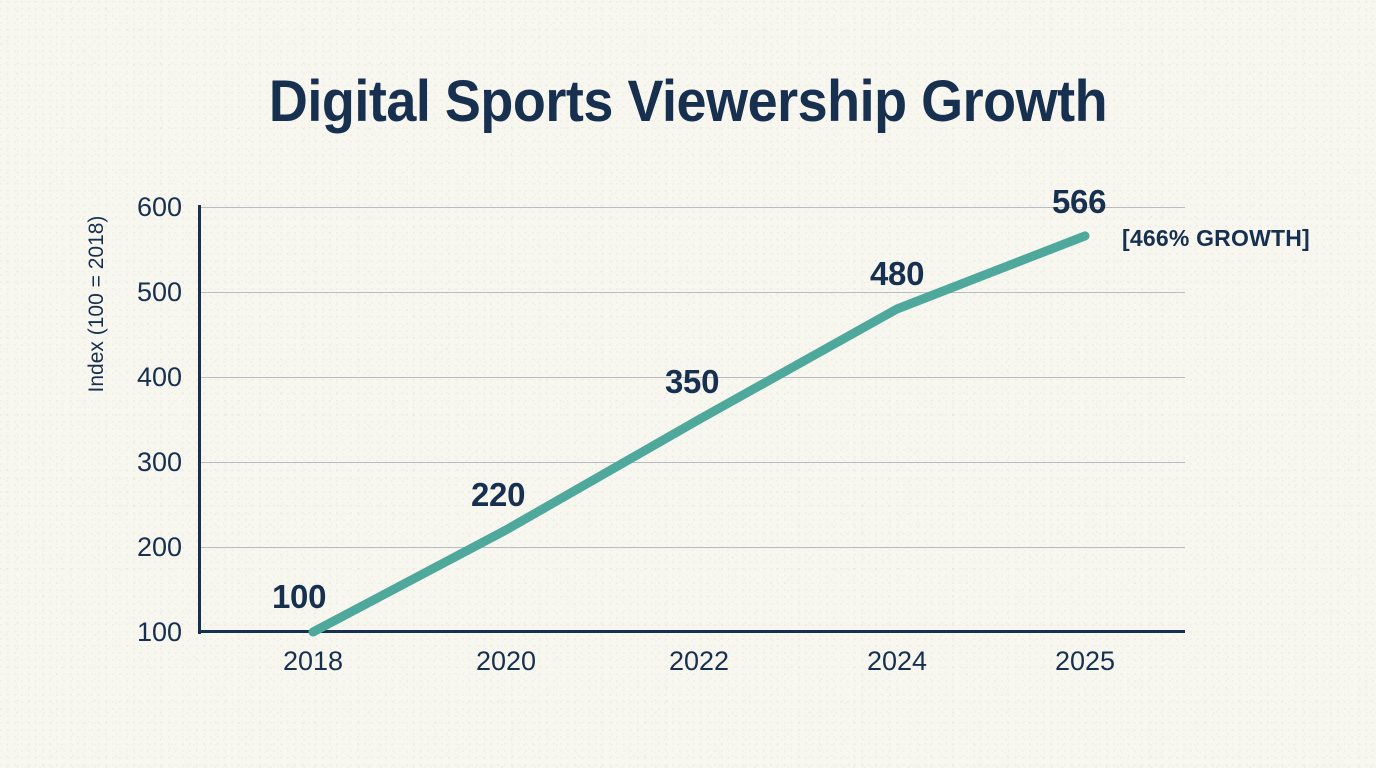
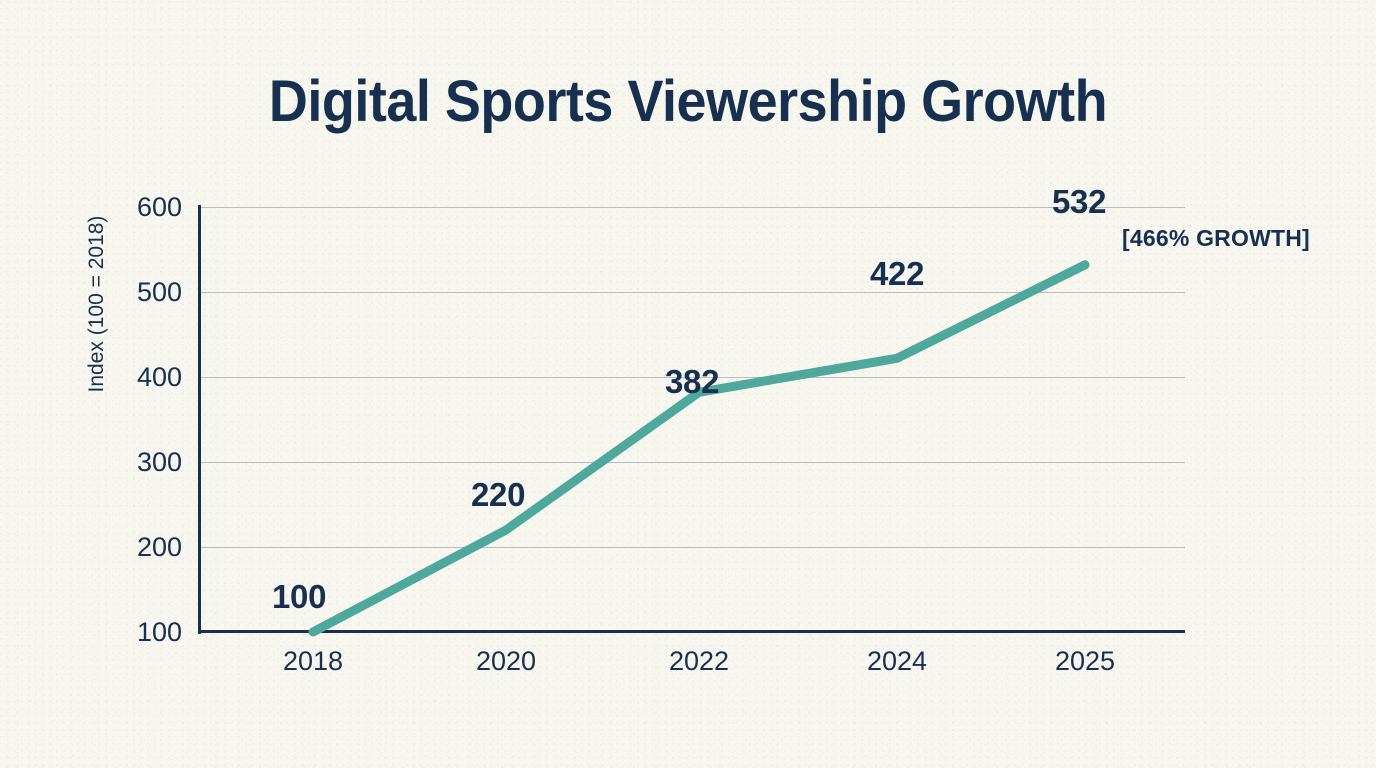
2022: 350 -> 382
2024: 480 -> 422
2025: 566 -> 532
